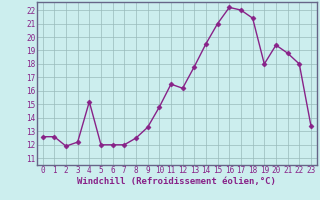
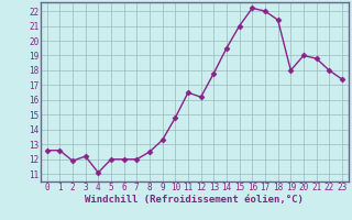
4: 15.2 -> 11.1
20: 19.4 -> 19.0
23: 13.4 -> 17.4
